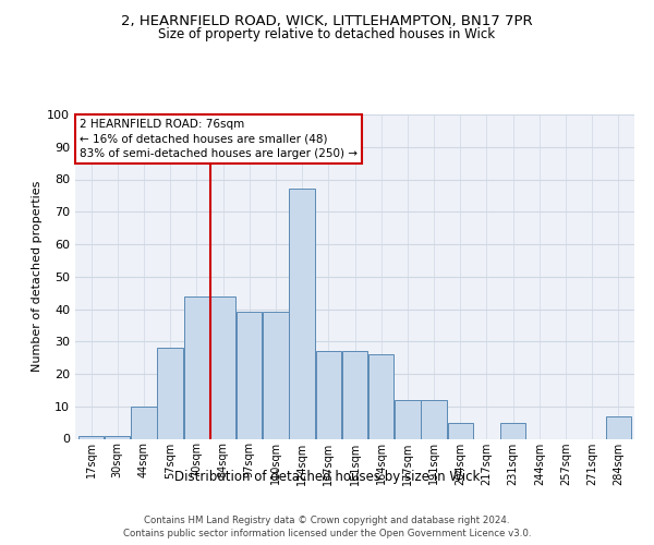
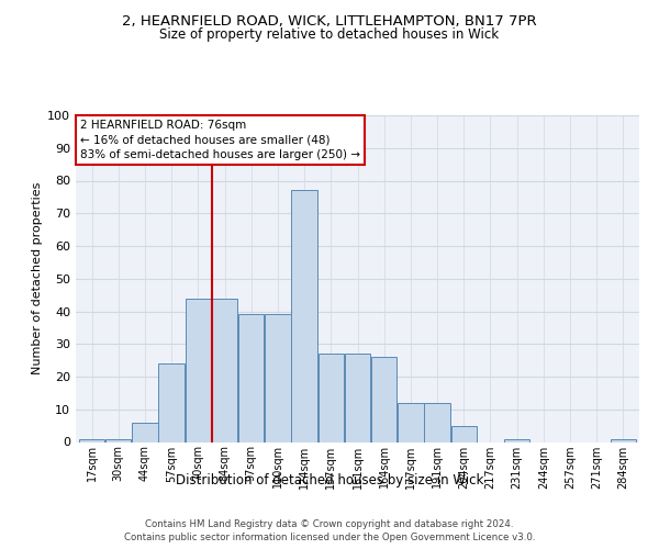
44sqm: 10 -> 6
57sqm: 28 -> 24
231sqm: 5 -> 1
284sqm: 7 -> 1
